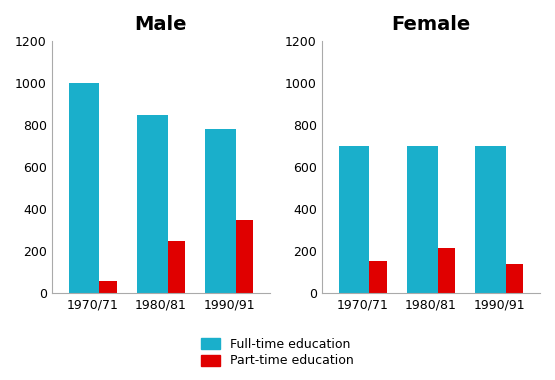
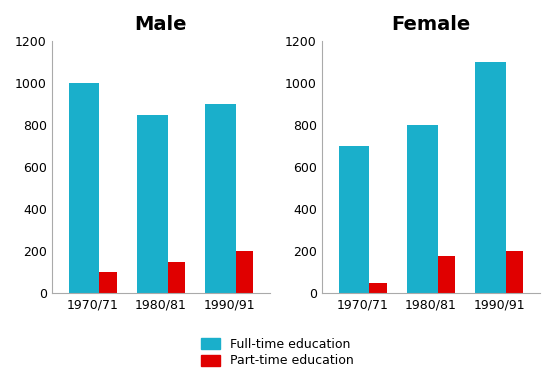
Male/Part-time education/1970/71: 60 -> 100
Male/Part-time education/1980/81: 250 -> 150
Male/Full-time education/1990/91: 780 -> 900
Male/Part-time education/1990/91: 350 -> 200
Female/Part-time education/1970/71: 155 -> 50
Female/Full-time education/1980/81: 700 -> 800
Female/Part-time education/1980/81: 215 -> 175
Female/Full-time education/1990/91: 700 -> 1100
Female/Part-time education/1990/91: 140 -> 200
